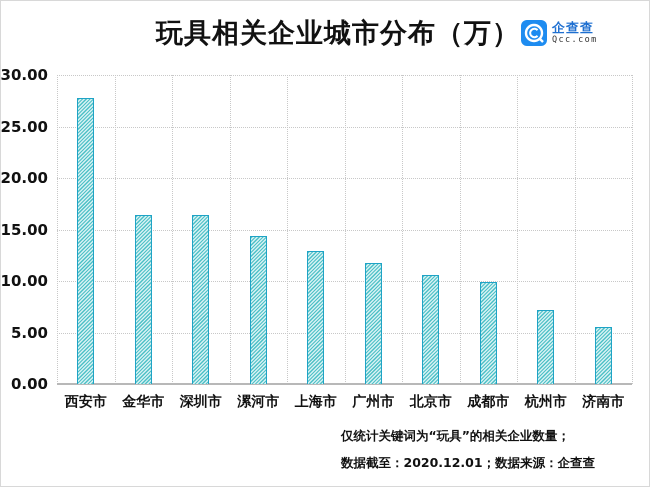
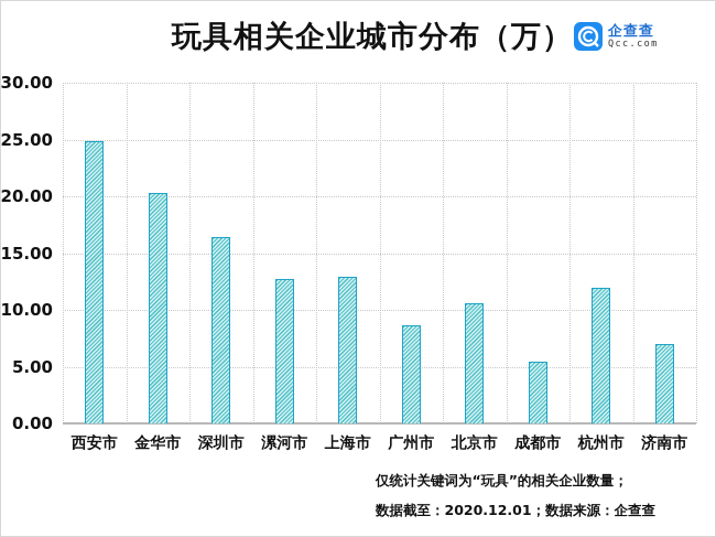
西安市: 27.8 -> 24.9
金华市: 16.4 -> 20.3
漯河市: 14.3 -> 12.7
广州市: 11.8 -> 8.6
成都市: 9.9 -> 5.4
杭州市: 7.2 -> 11.9
济南市: 5.5 -> 7.0
